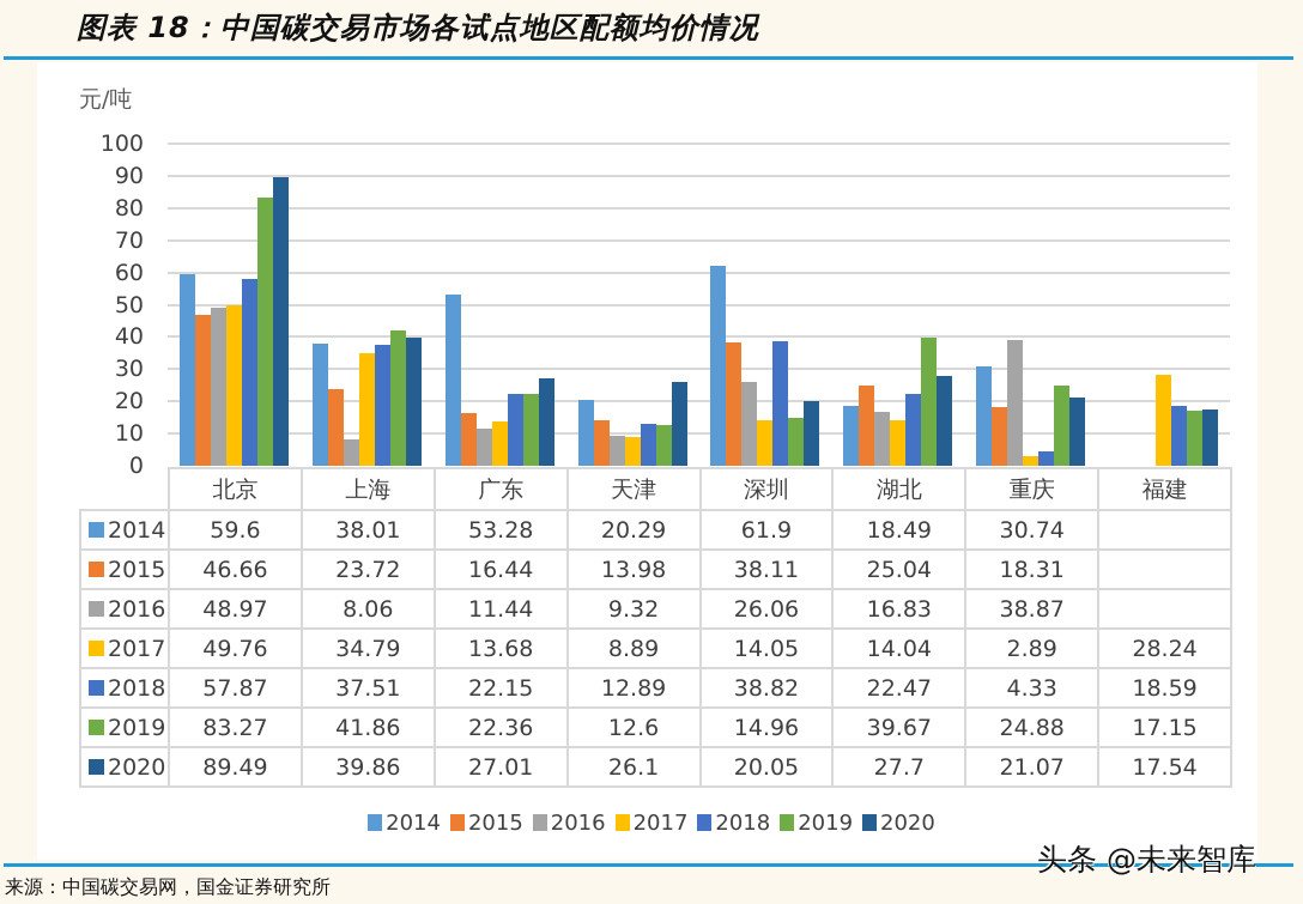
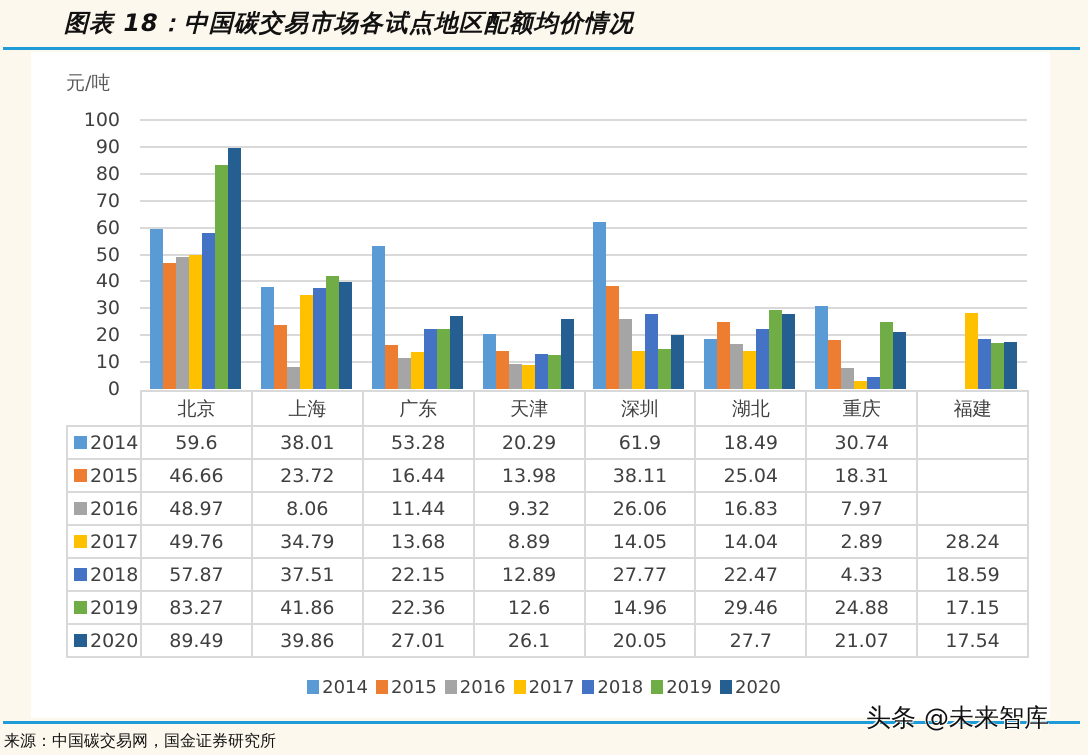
2018/深圳: 38.82 -> 27.77
2019/湖北: 39.67 -> 29.46
2016/重庆: 38.87 -> 7.97
